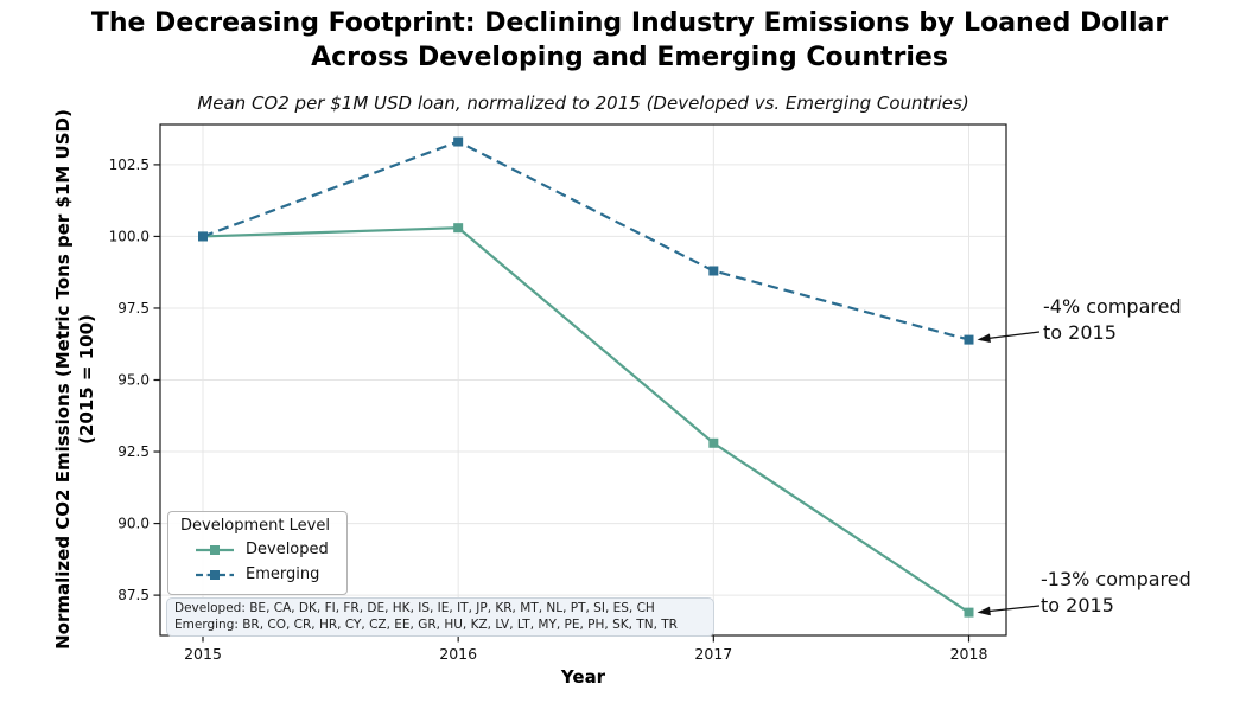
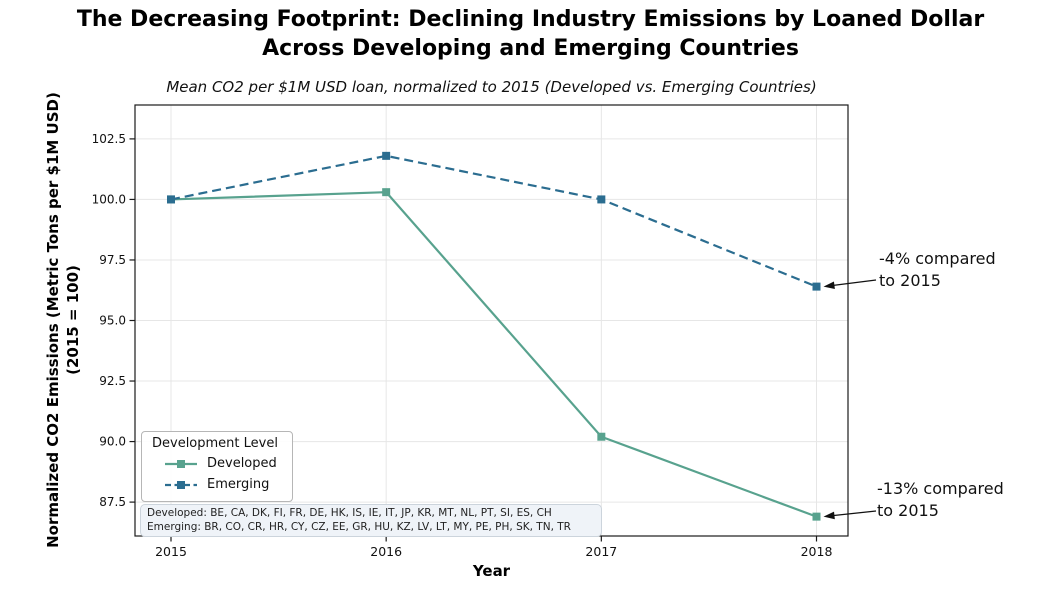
Emerging/2016: 103.3 -> 101.8
Developed/2017: 92.8 -> 90.2
Emerging/2017: 98.8 -> 100.0
